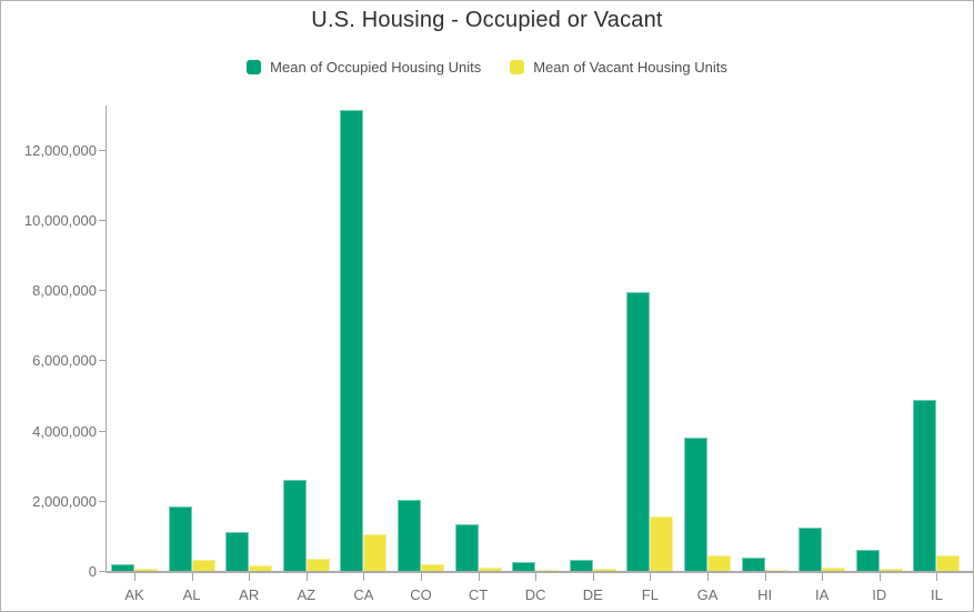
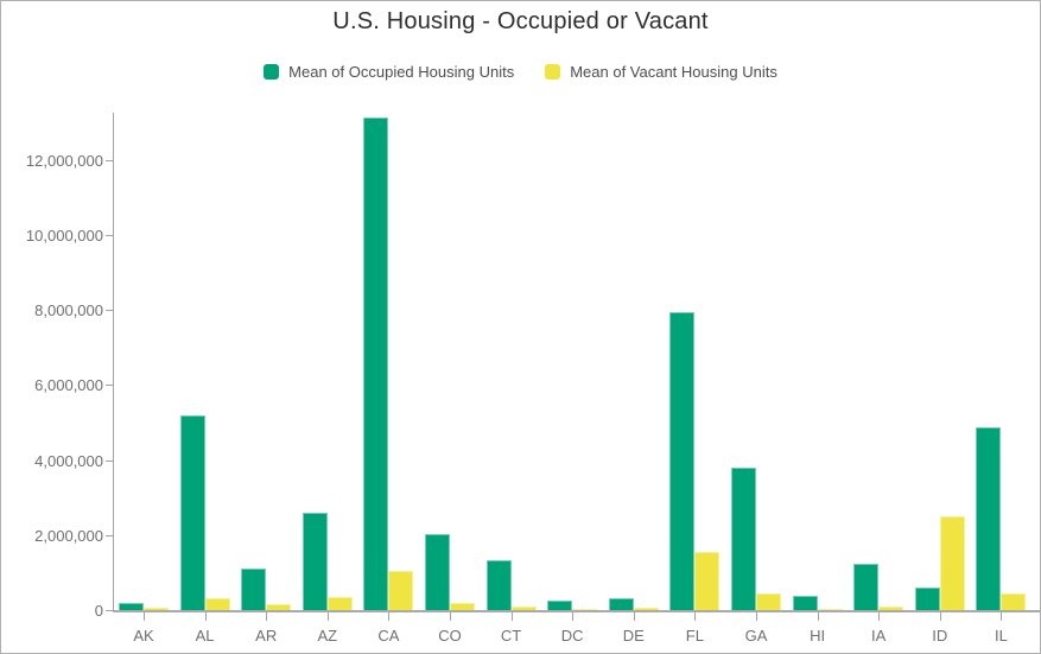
Mean of Occupied Housing Units/AL: 1800000 -> 5200000
Mean of Vacant Housing Units/ID: 100000 -> 2500000
